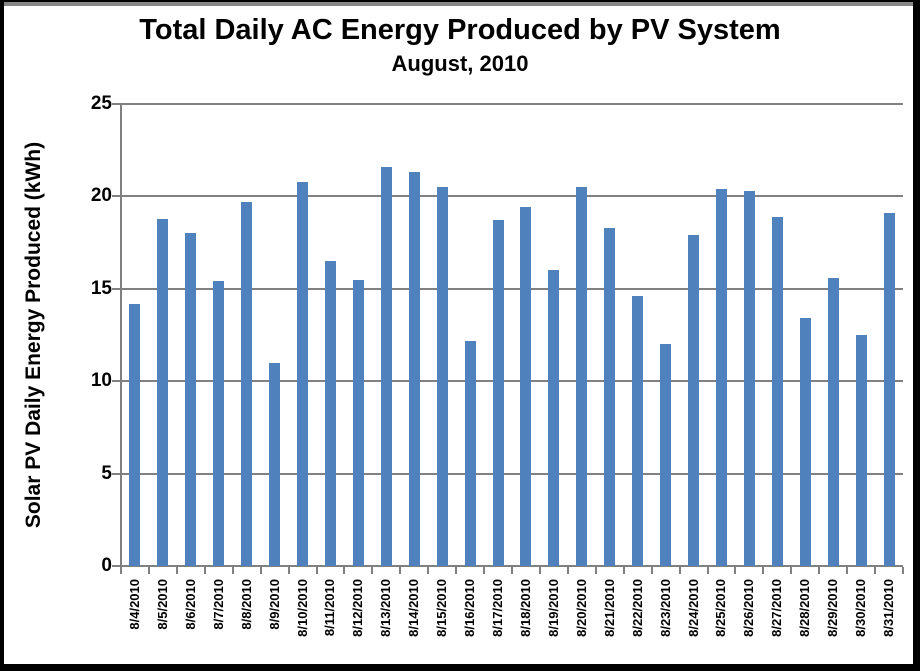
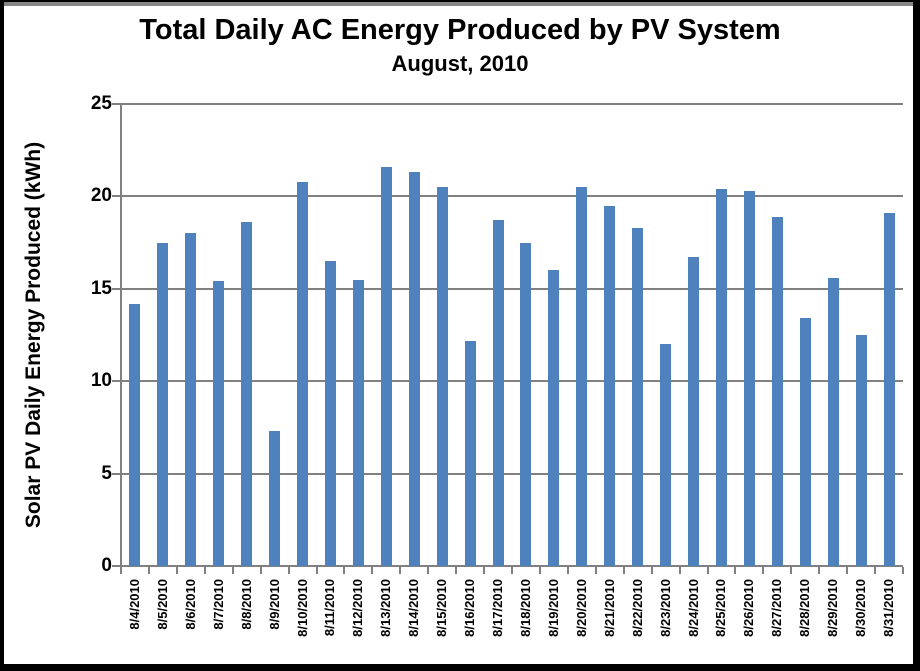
8/5/2010: 18.8 -> 17.5
8/8/2010: 19.7 -> 18.6
8/9/2010: 11.0 -> 7.3
8/18/2010: 19.4 -> 17.5
8/21/2010: 18.3 -> 19.5
8/22/2010: 14.6 -> 18.3
8/24/2010: 17.9 -> 16.7
